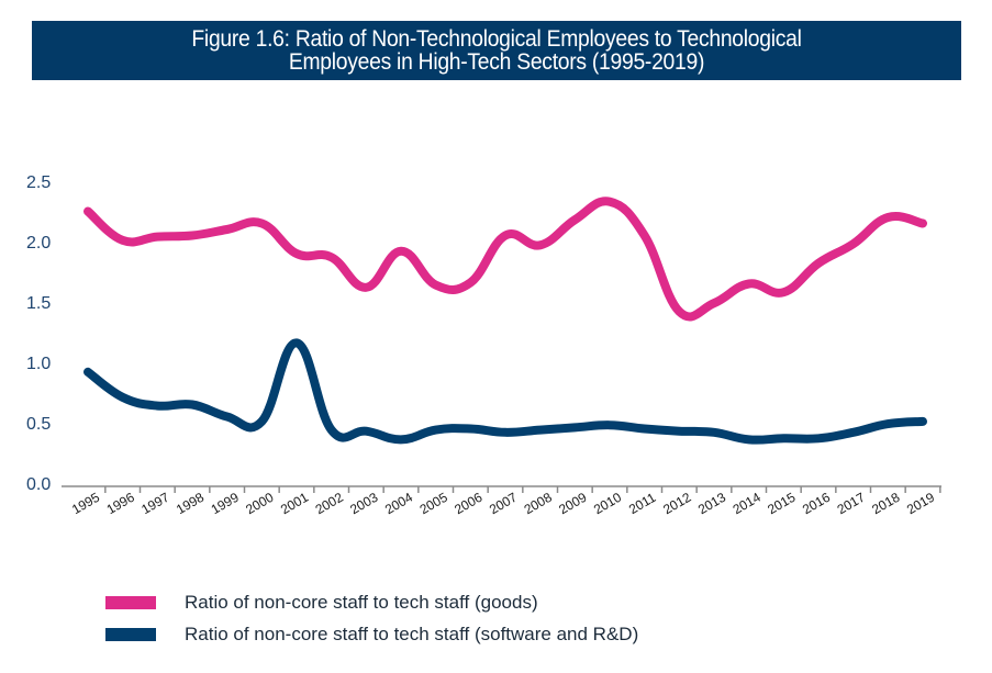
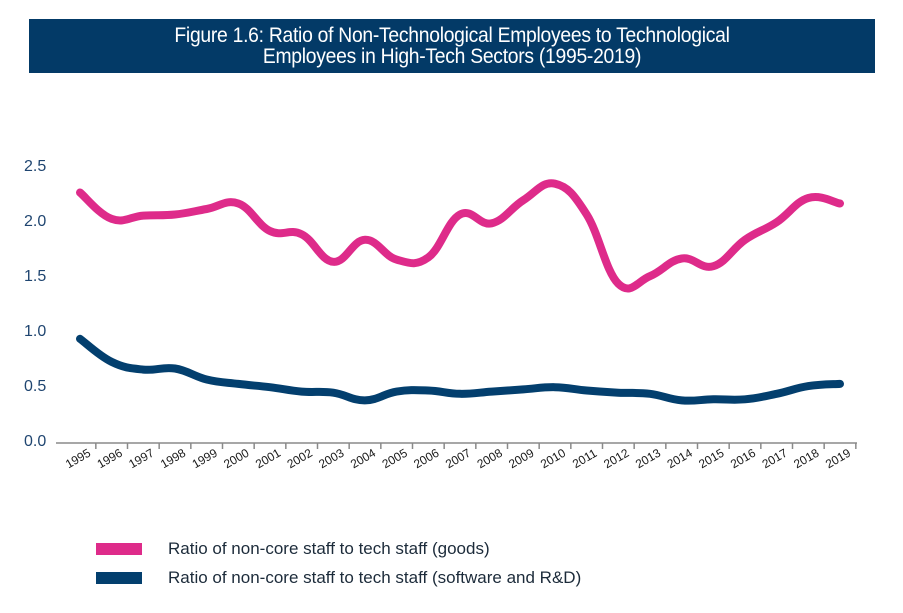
Ratio of non-core staff to tech staff (software and R&D)/2001: 1.16 -> 0.48
Ratio of non-core staff to tech staff (goods)/2004: 1.92 -> 1.82
